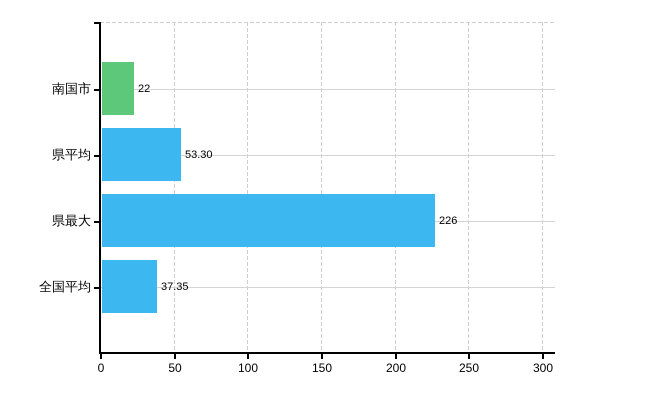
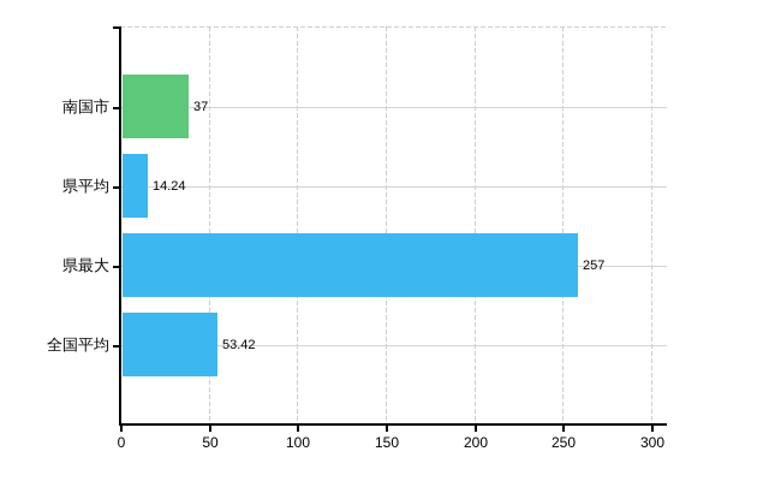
南国市: 22 -> 37
県平均: 53.30 -> 14.24
県最大: 226 -> 257
全国平均: 37.35 -> 53.42
